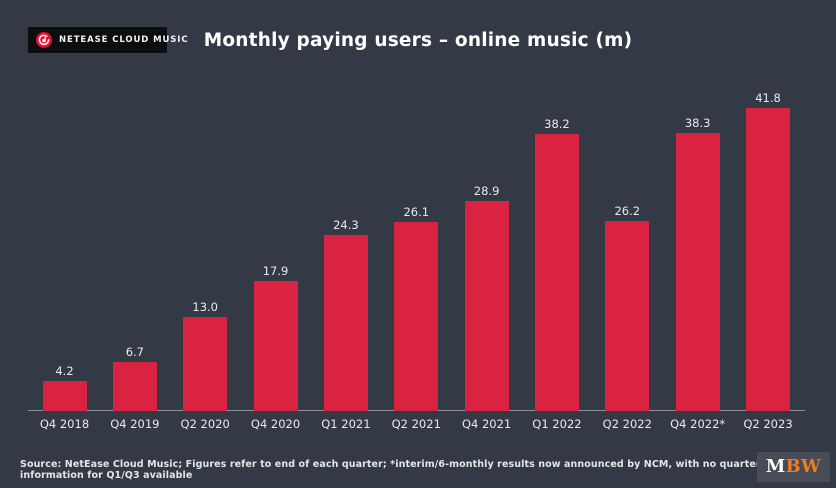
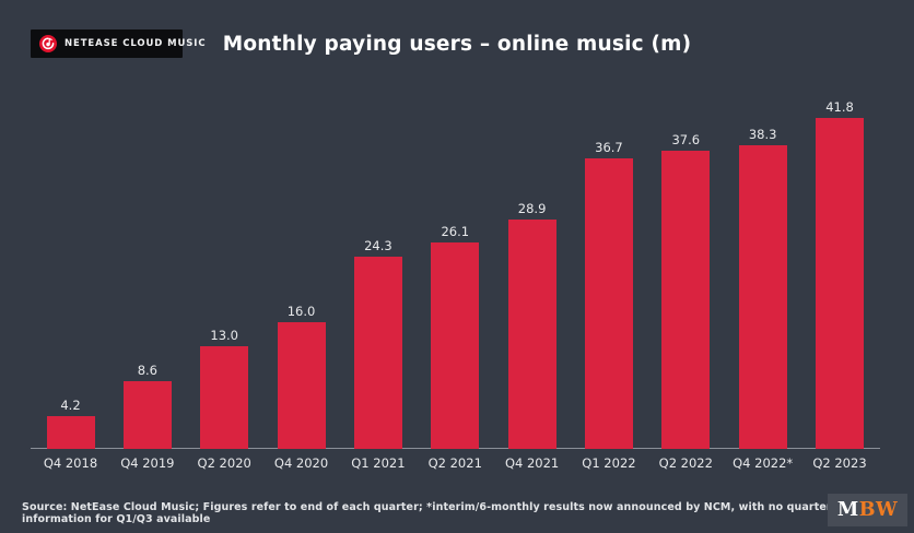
Q4 2019: 6.7 -> 8.6
Q4 2020: 17.9 -> 16.0
Q1 2022: 38.2 -> 36.7
Q2 2022: 26.2 -> 37.6
